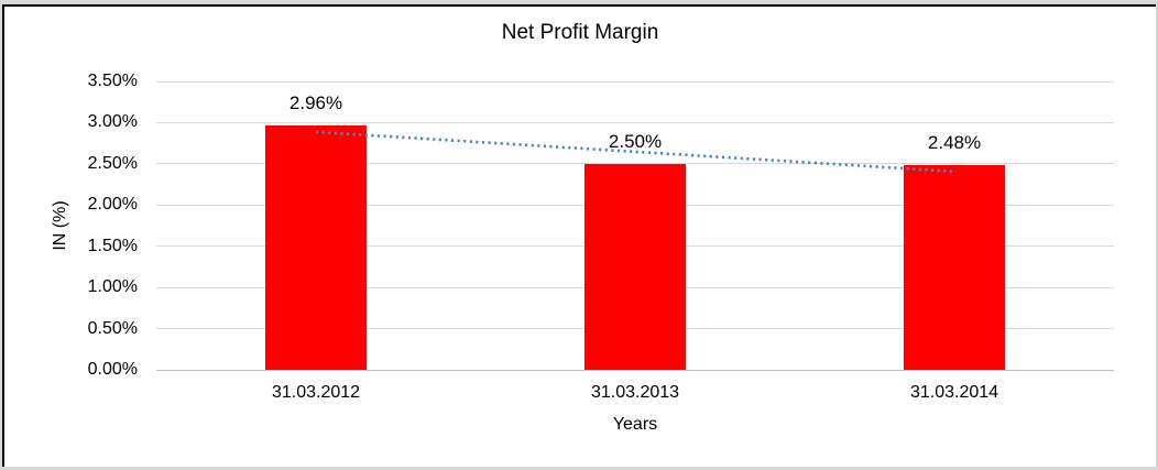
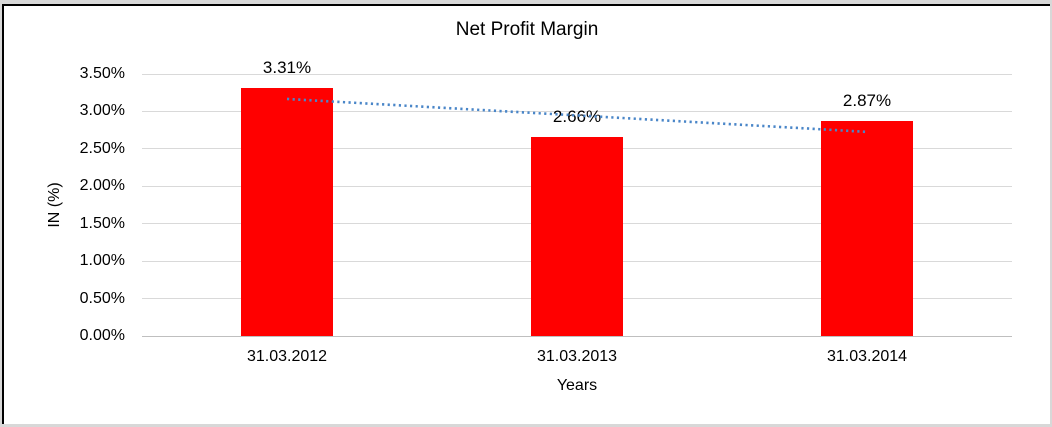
31.03.2012: 2.96% -> 3.31%
31.03.2013: 2.50% -> 2.66%
31.03.2014: 2.48% -> 2.87%
